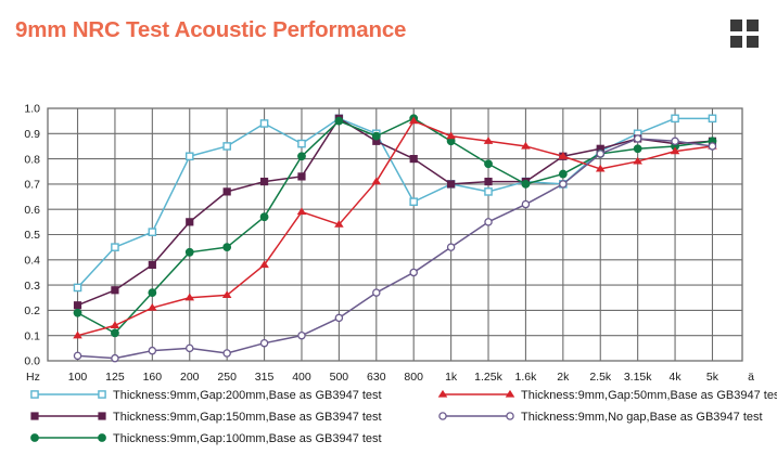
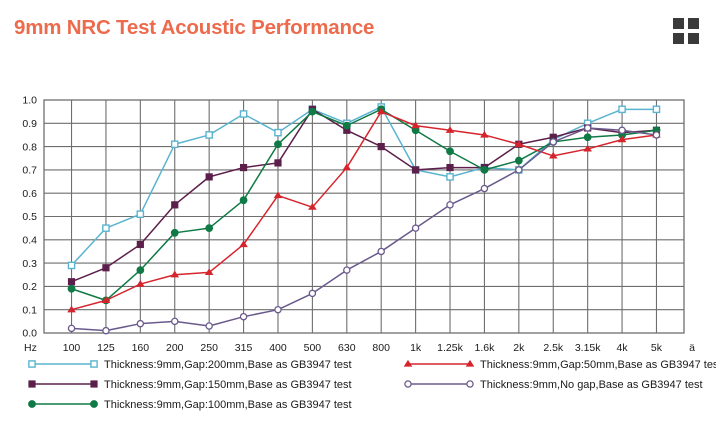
Thickness:9mm,Gap:100mm,Base as GB3947 test/125: 0.11 -> 0.14
Thickness:9mm,Gap:200mm,Base as GB3947 test/800: 0.63 -> 0.97
